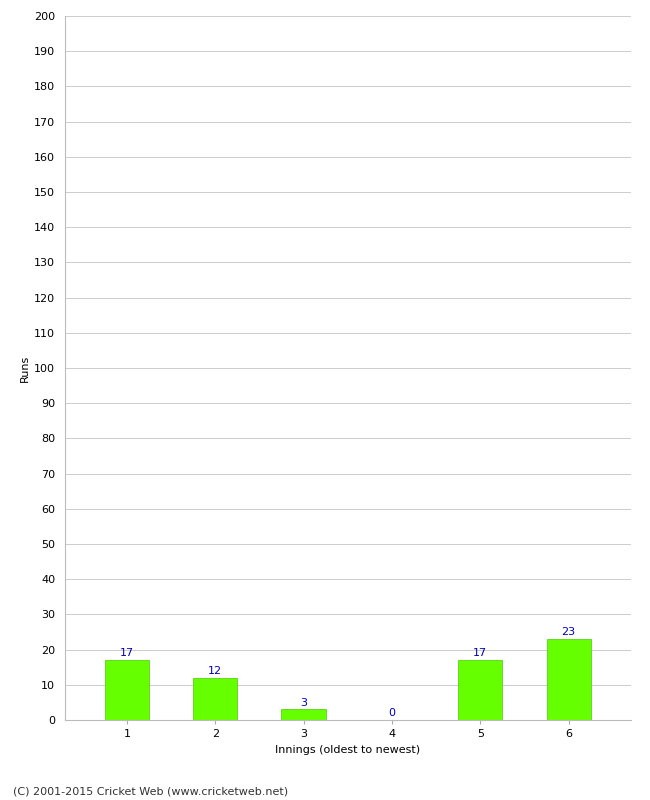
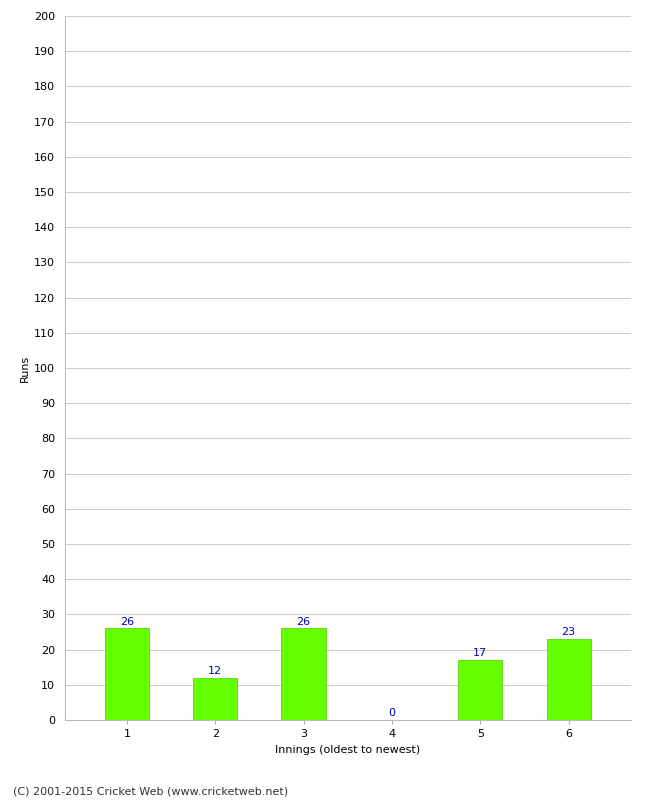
1: 17 -> 26
3: 3 -> 26
